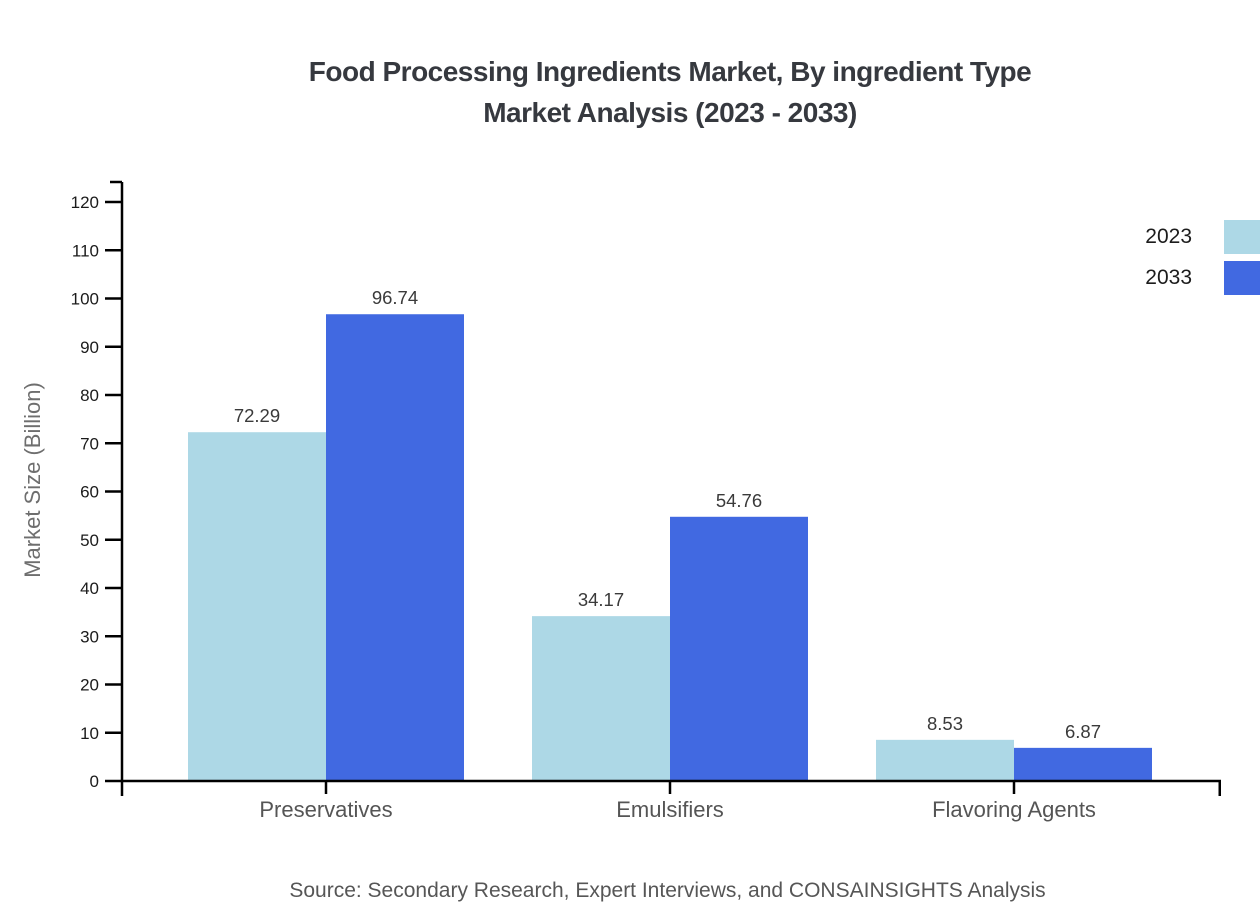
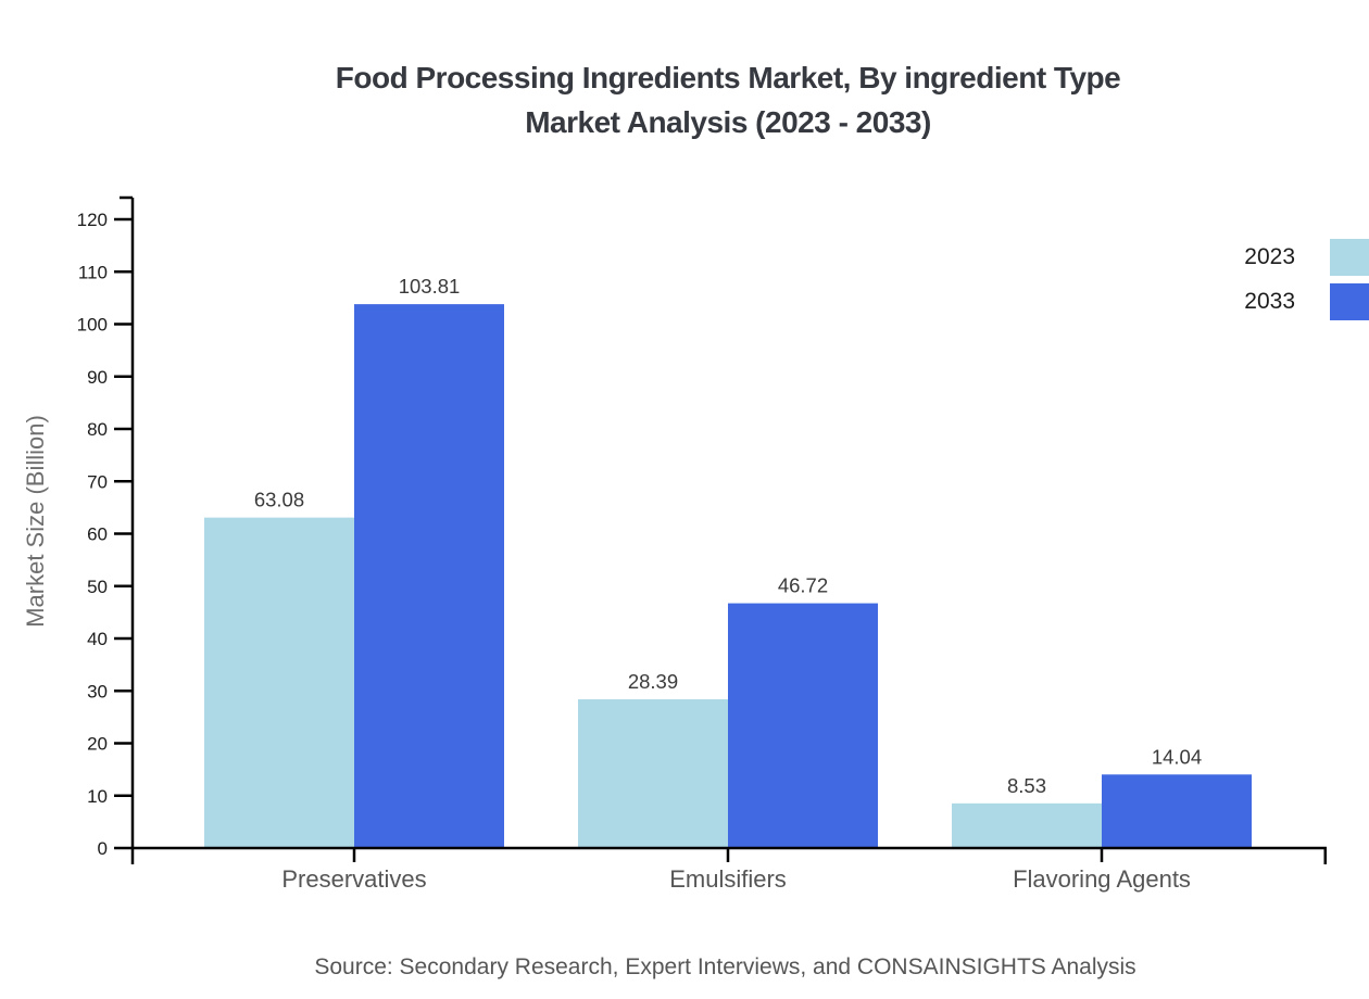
2023/Preservatives: 72.29 -> 63.08
2033/Preservatives: 96.74 -> 103.81
2023/Emulsifiers: 34.17 -> 28.39
2033/Emulsifiers: 54.76 -> 46.72
2033/Flavoring Agents: 6.87 -> 14.04
